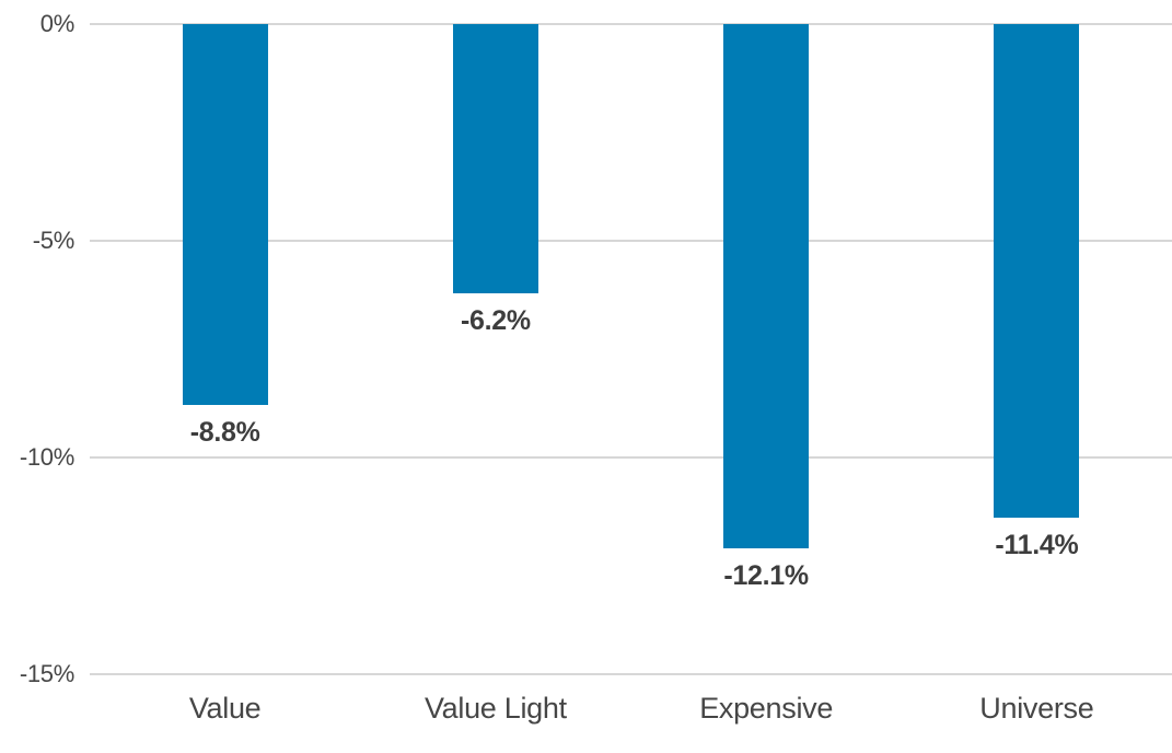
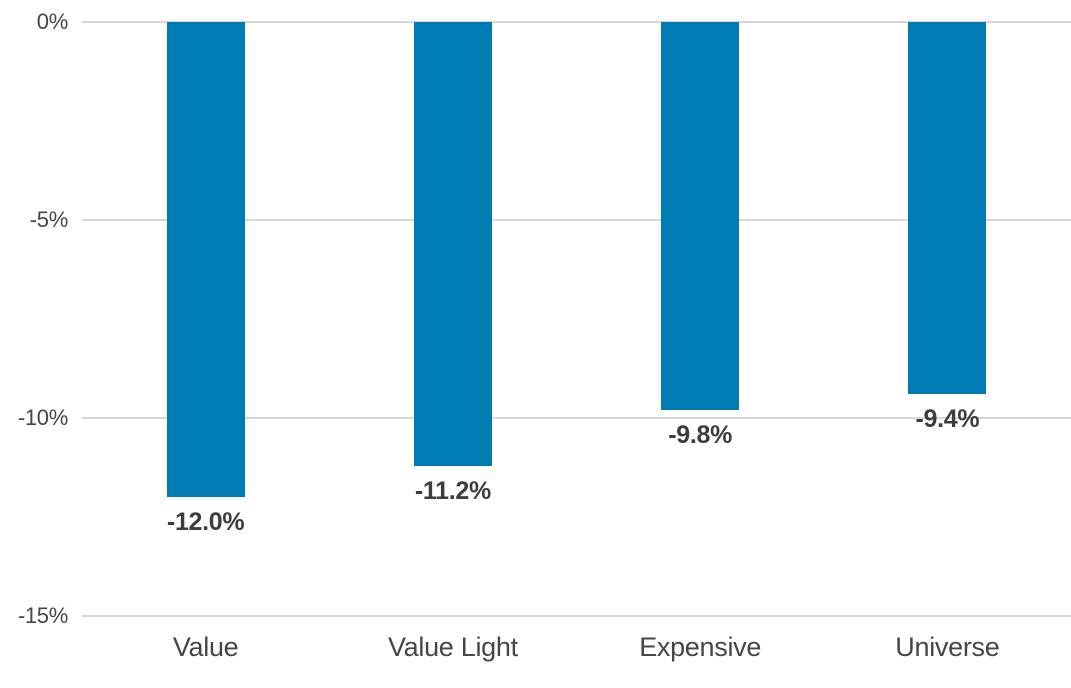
Value: -8.8% -> -12.0%
Value Light: -6.2% -> -11.2%
Expensive: -12.1% -> -9.8%
Universe: -11.4% -> -9.4%
